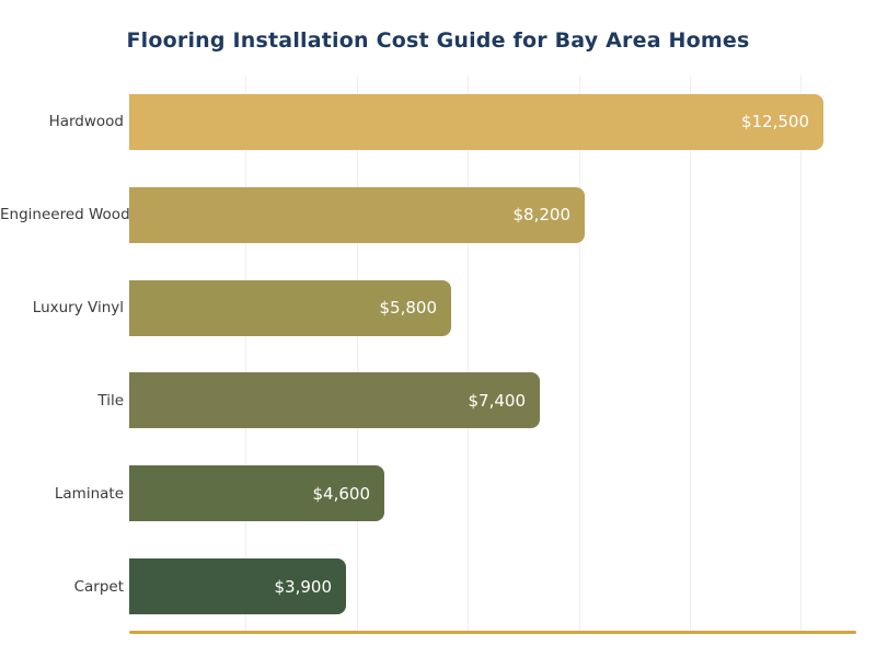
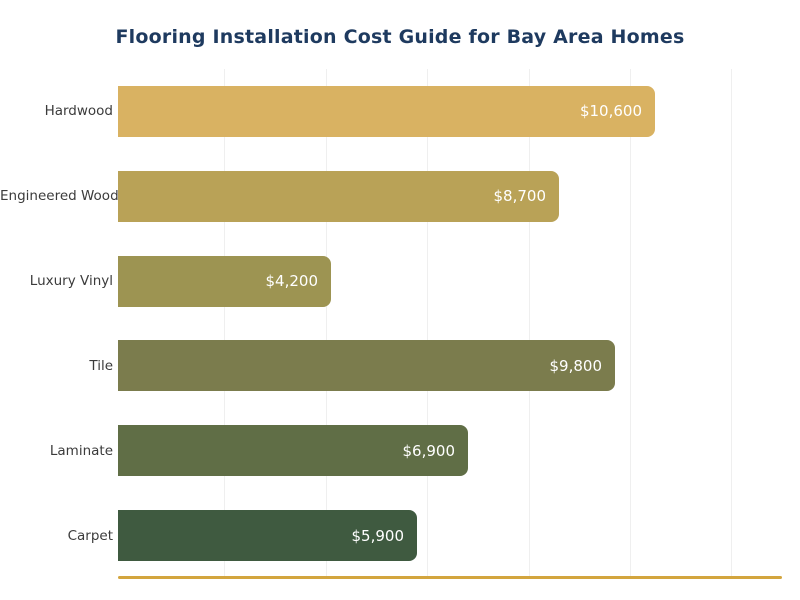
Hardwood: $12,500 -> $10,600
Engineered Wood: $8,200 -> $8,700
Luxury Vinyl: $5,800 -> $4,200
Tile: $7,400 -> $9,800
Laminate: $4,600 -> $6,900
Carpet: $3,900 -> $5,900
